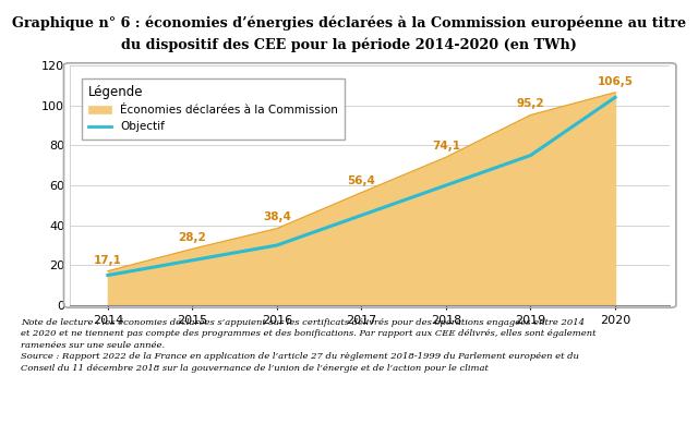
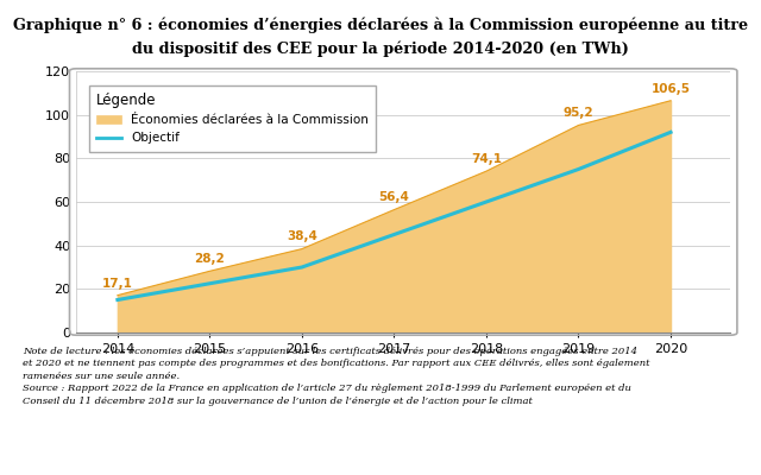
Objectif/2020: 104 -> 92
